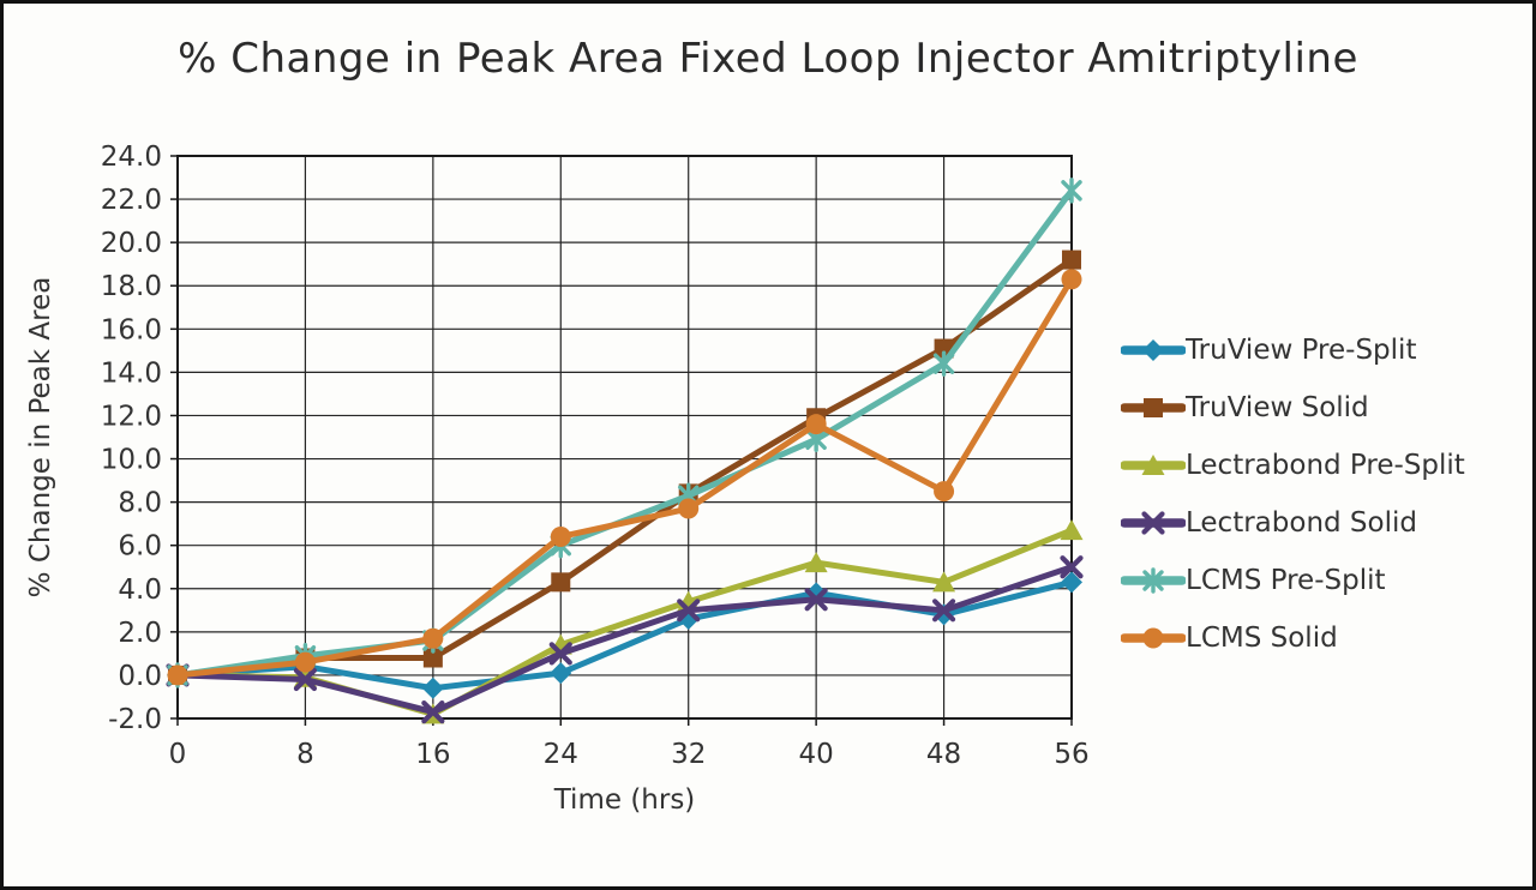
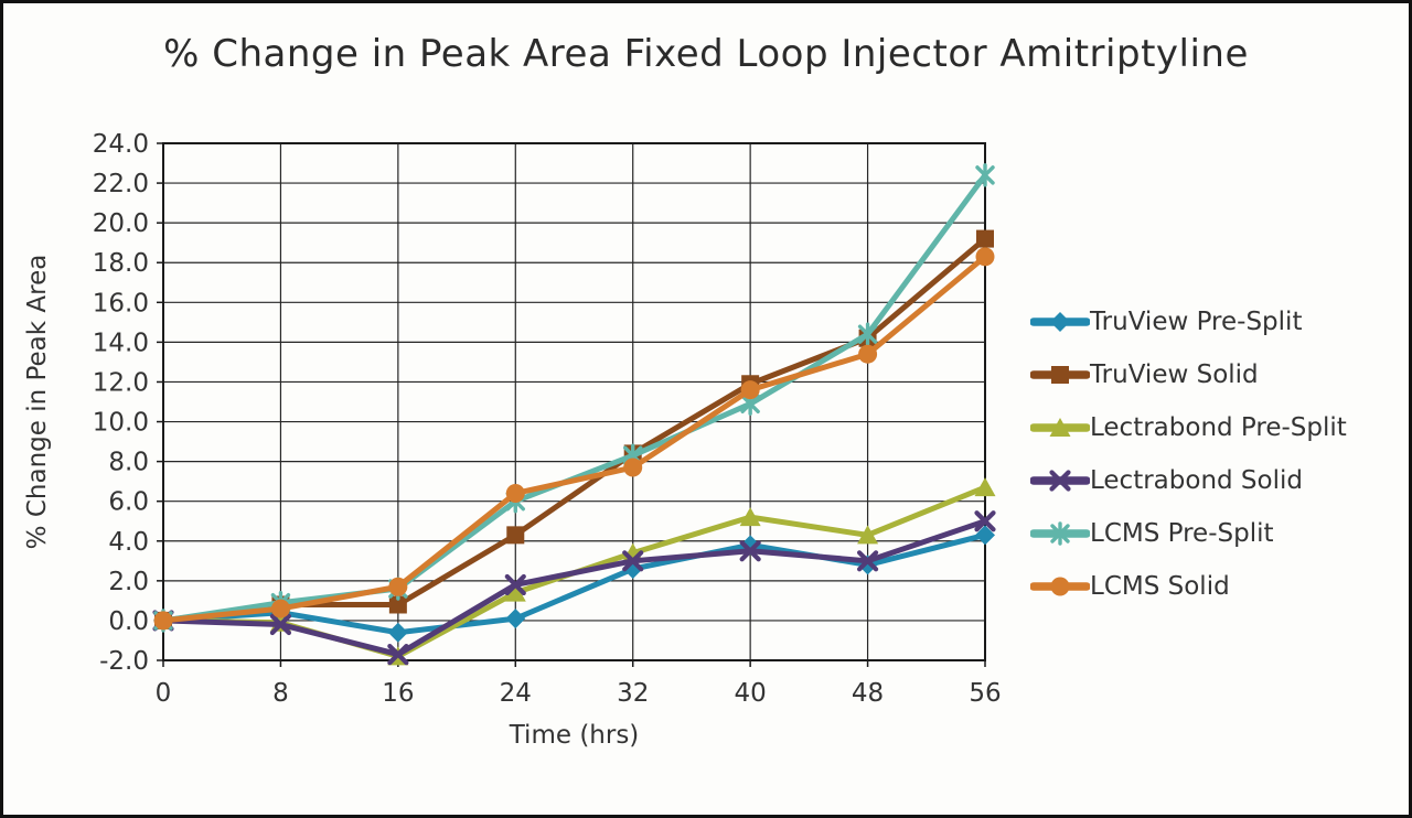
Lectrabond Solid/24: 1.0 -> 1.8
TruView Solid/48: 15.1 -> 14.2
LCMS Solid/48: 8.5 -> 13.4
